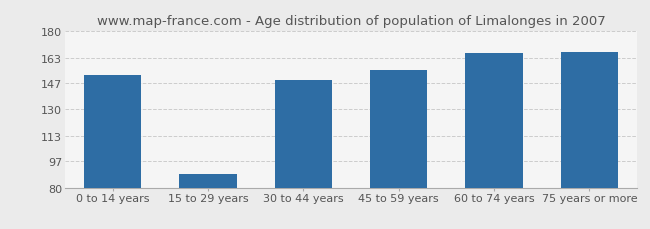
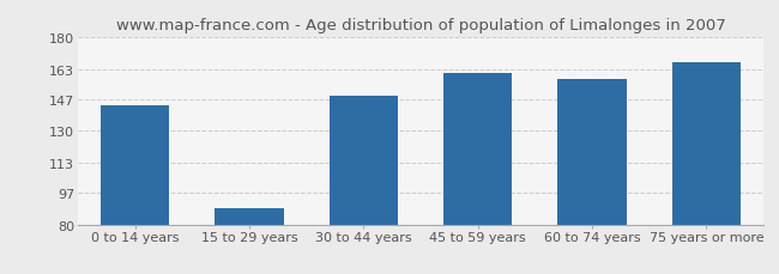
0 to 14 years: 152 -> 144
45 to 59 years: 155 -> 161
60 to 74 years: 166 -> 158
